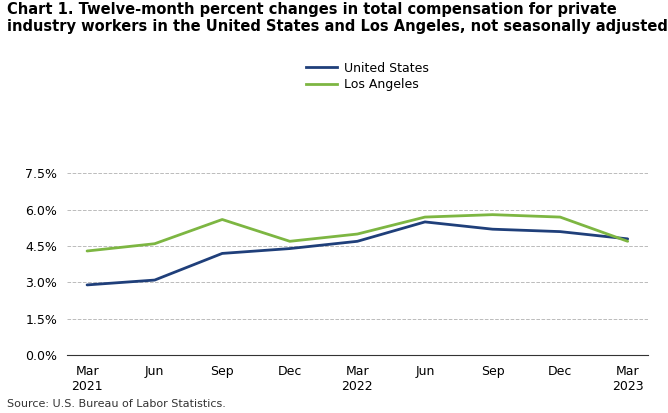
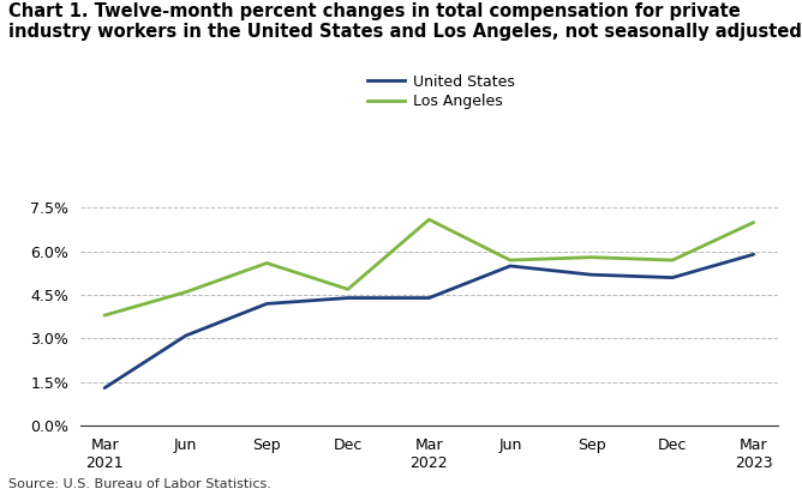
United States/Mar 2021: 2.9% -> 1.3%
Los Angeles/Mar 2021: 4.3% -> 3.8%
United States/Mar 2022: 4.7% -> 4.4%
Los Angeles/Mar 2022: 5.0% -> 7.1%
United States/Mar 2023: 4.8% -> 5.9%
Los Angeles/Mar 2023: 4.7% -> 7.0%
